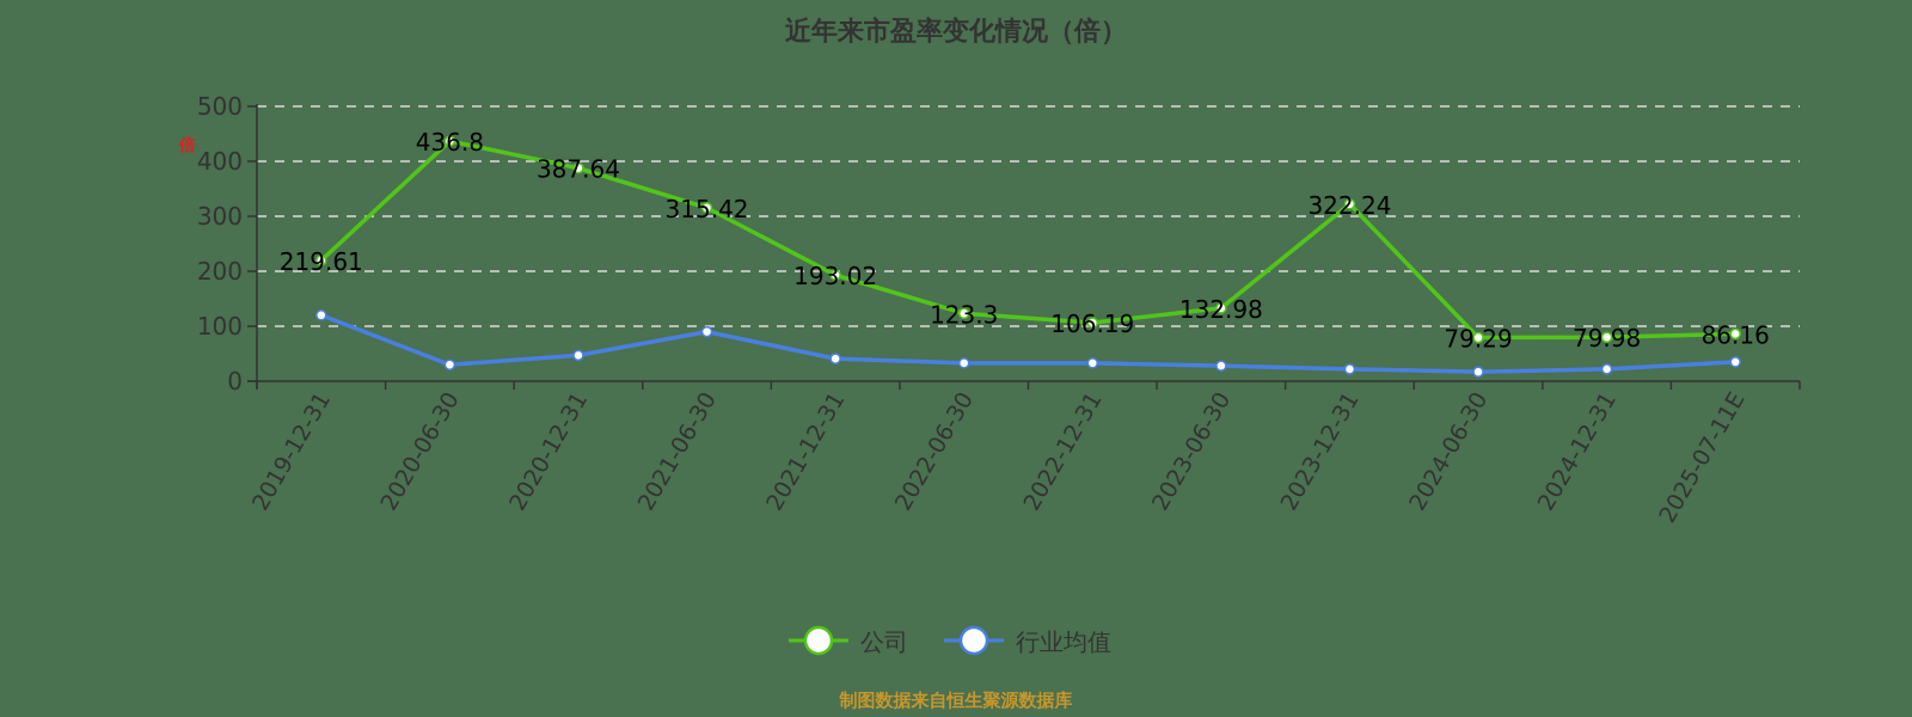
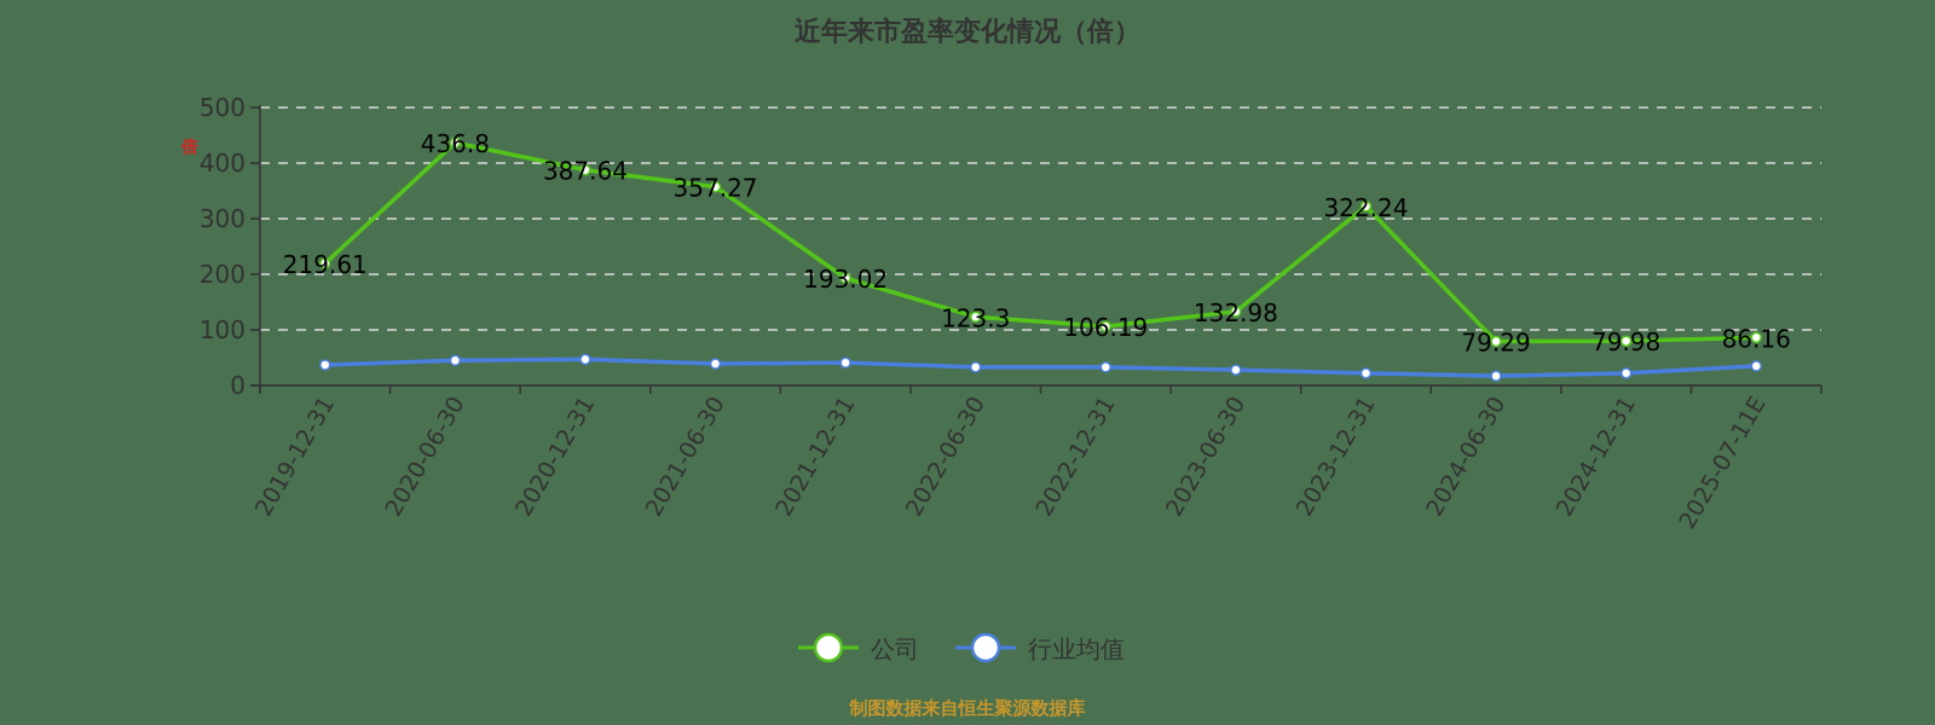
行业均值/2019-12-31: 120 -> 40
行业均值/2020-06-30: 30 -> 40
公司/2021-06-30: 315.42 -> 357.27
行业均值/2021-06-30: 90 -> 40
